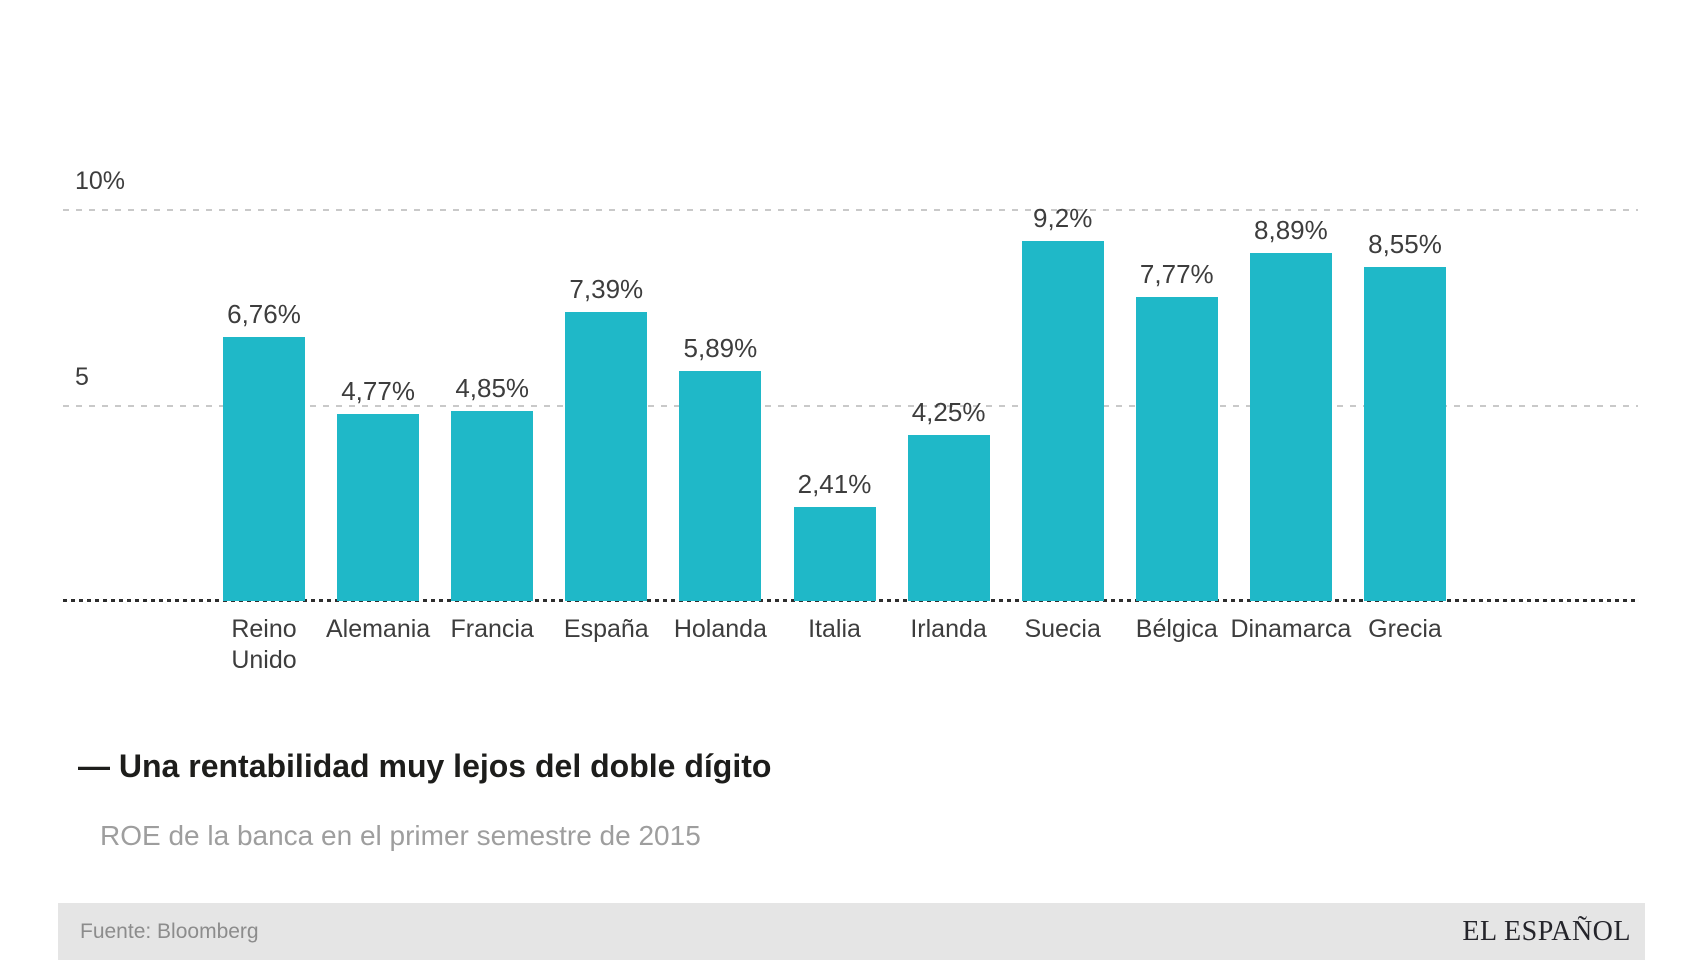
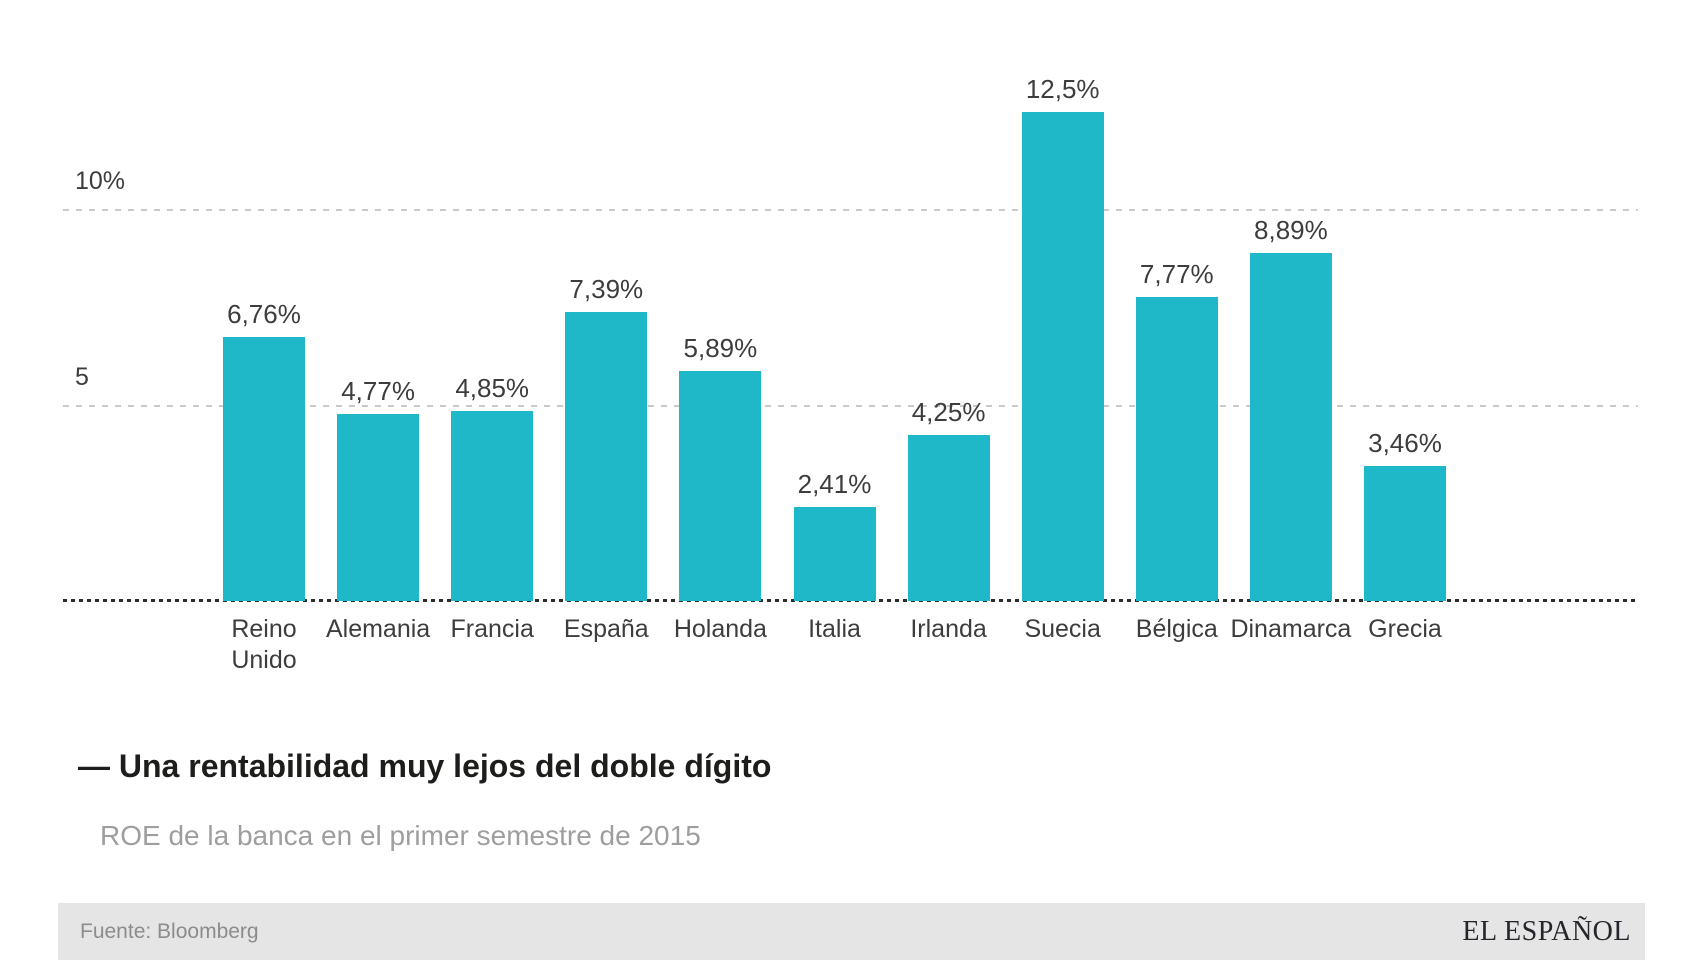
Suecia: 9,2% -> 12,5%
Grecia: 8,55% -> 3,46%
